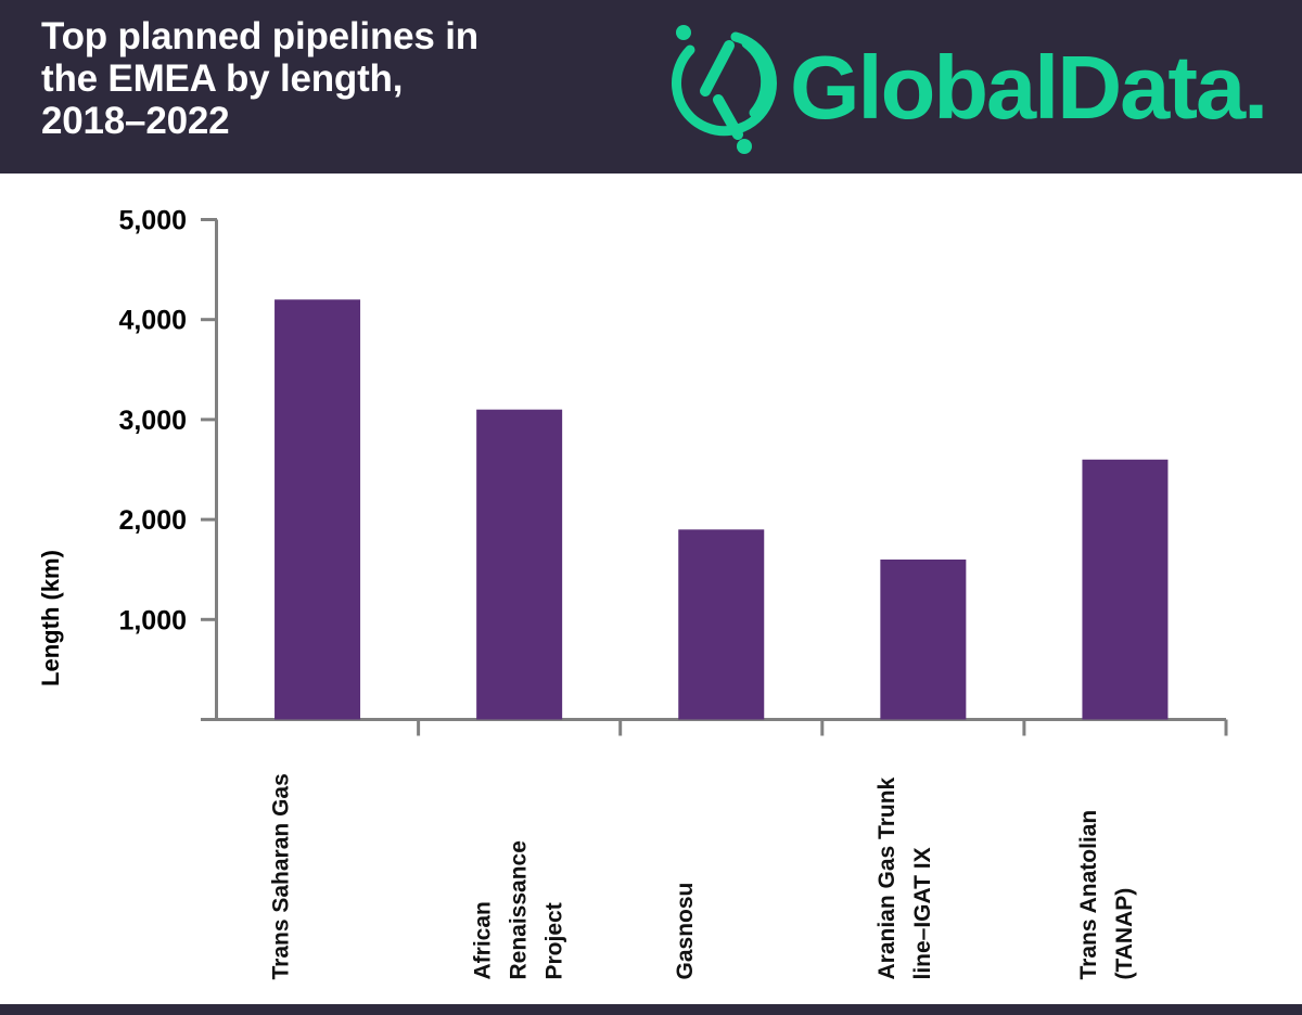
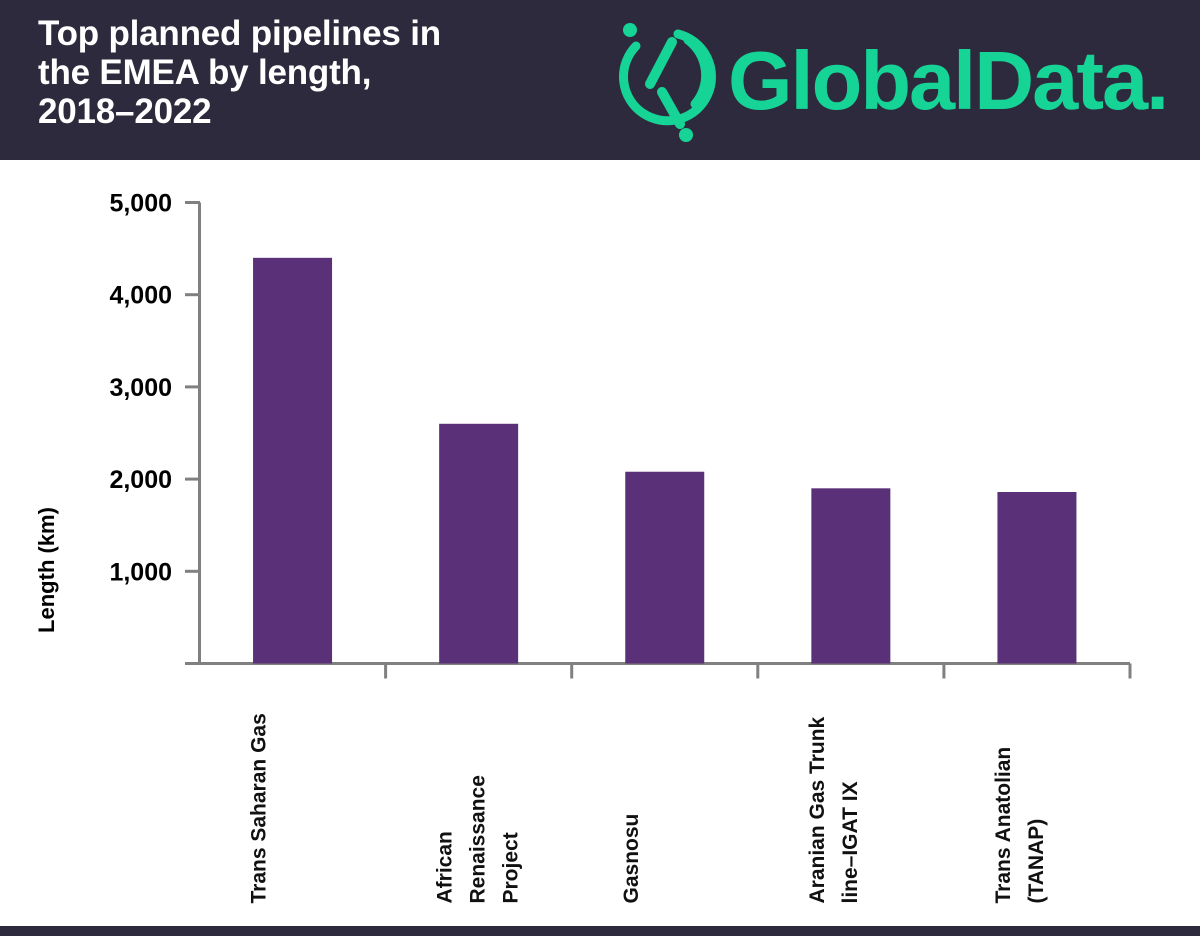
Trans Saharan Gas: 4200 -> 4400
African Renaissance Project: 3100 -> 2600
Gasnosu: 1900 -> 2100
Aranian Gas Trunk line–IGAT IX: 1600 -> 1900
Trans Anatolian (TANAP): 2600 -> 1900
